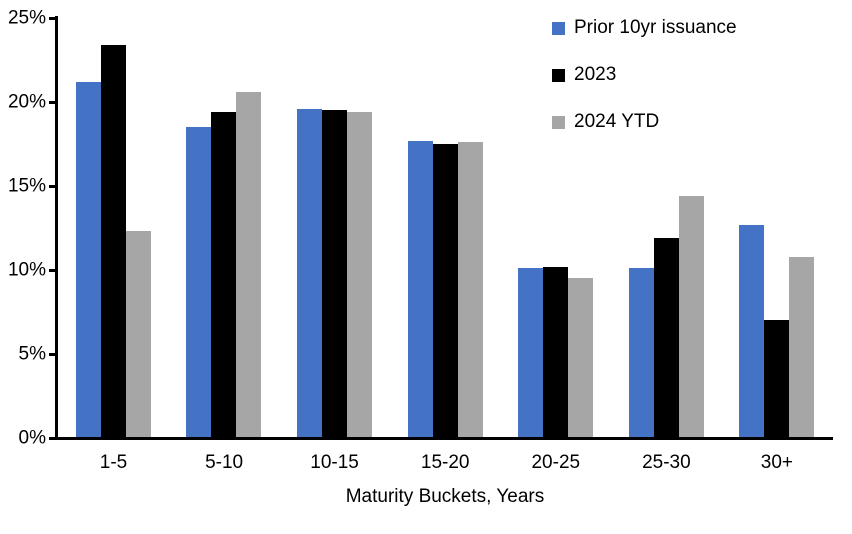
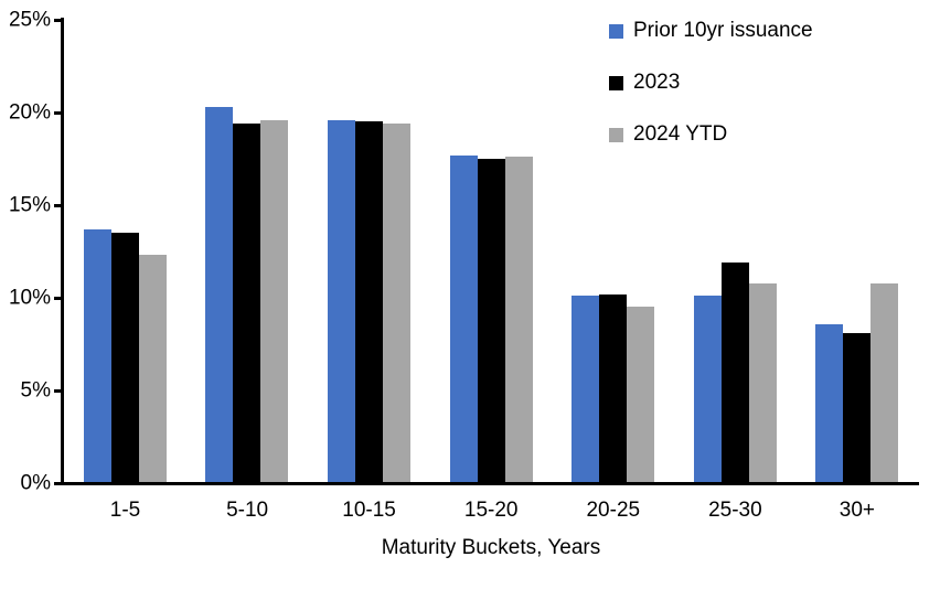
Prior 10yr issuance/1-5: 21.2% -> 13.7%
2023/1-5: 23.4% -> 13.5%
Prior 10yr issuance/5-10: 18.5% -> 20.3%
2024 YTD/5-10: 20.6% -> 19.6%
2024 YTD/25-30: 14.4% -> 10.8%
Prior 10yr issuance/30+: 12.7% -> 8.6%
2023/30+: 7.0% -> 8.1%
